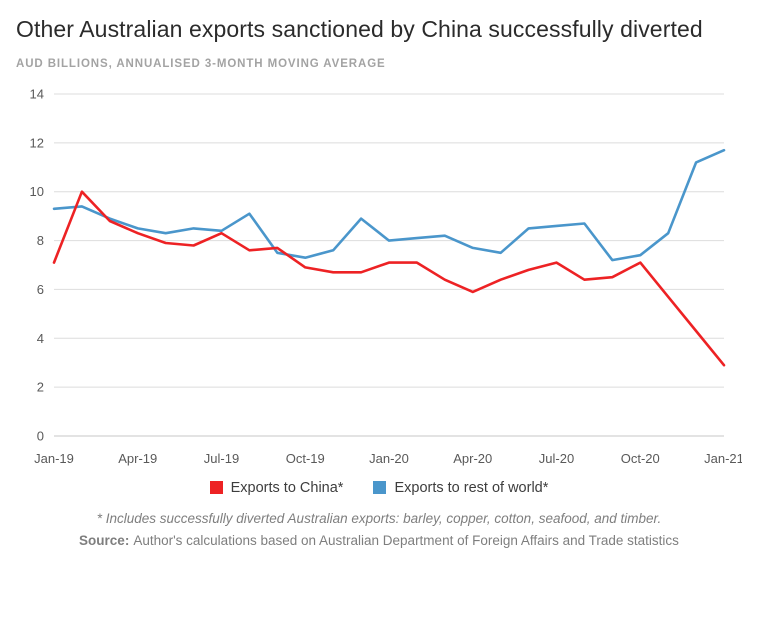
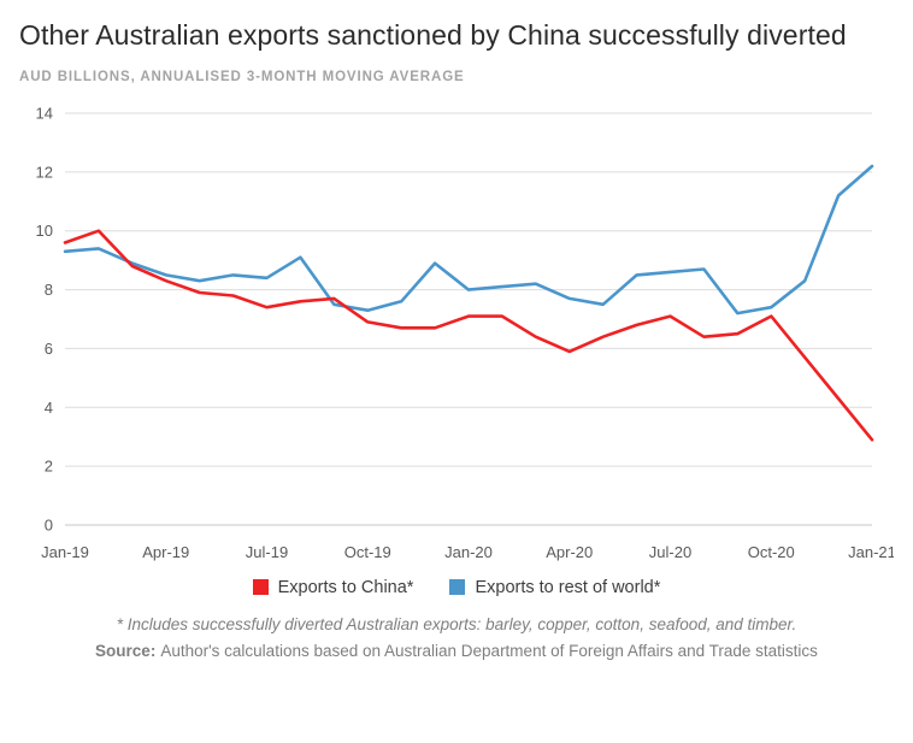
Exports to China*/Jan-19: 7.1 -> 9.6
Exports to China*/Jul-19: 8.3 -> 7.4
Exports to rest of world*/Jan-21: 11.7 -> 12.2
